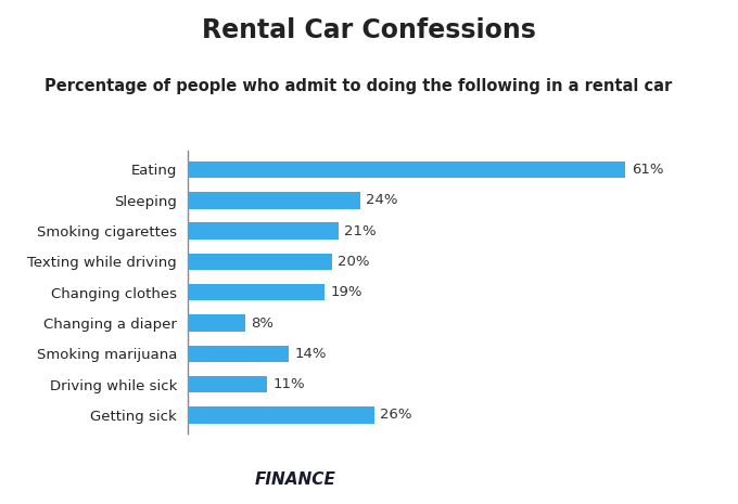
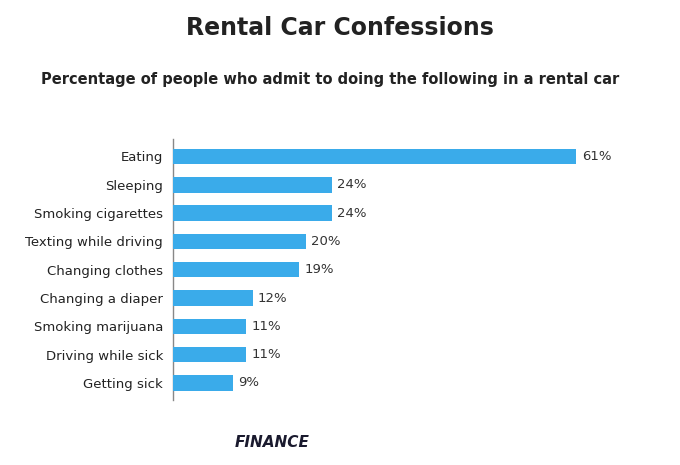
Smoking cigarettes: 21% -> 24%
Changing a diaper: 8% -> 12%
Smoking marijuana: 14% -> 11%
Getting sick: 26% -> 9%
